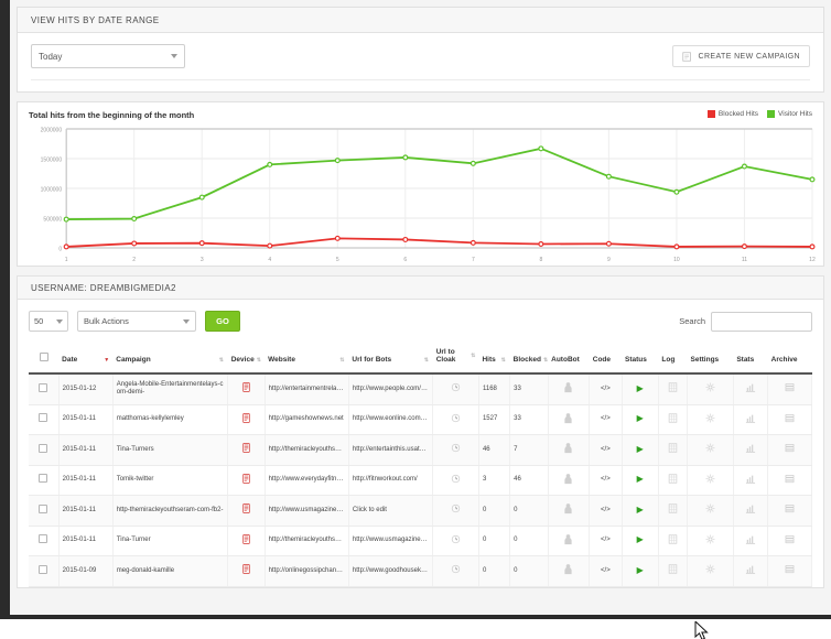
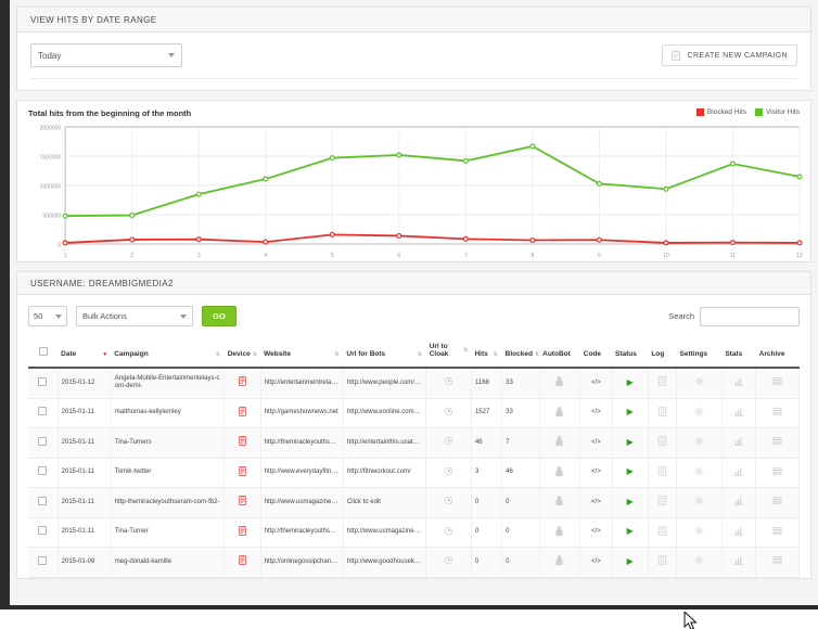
Visitor Hits/4: 1400000 -> 1100000
Visitor Hits/9: 1200000 -> 1000000
